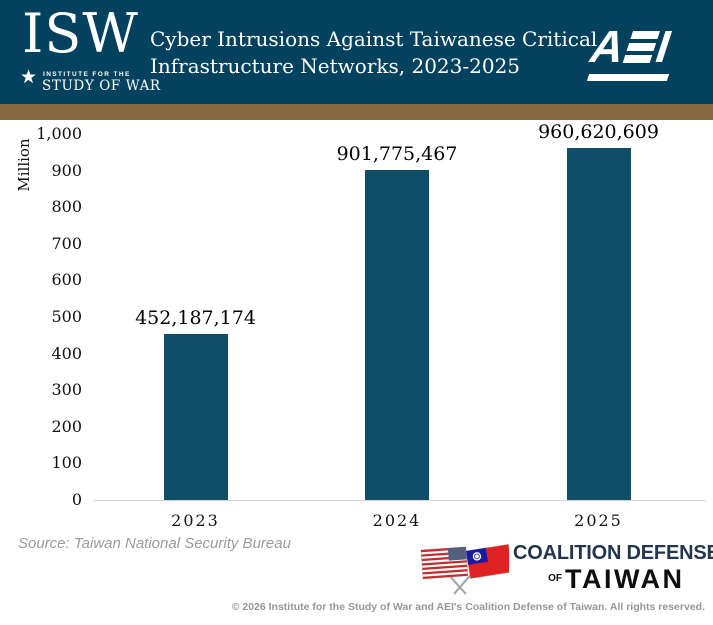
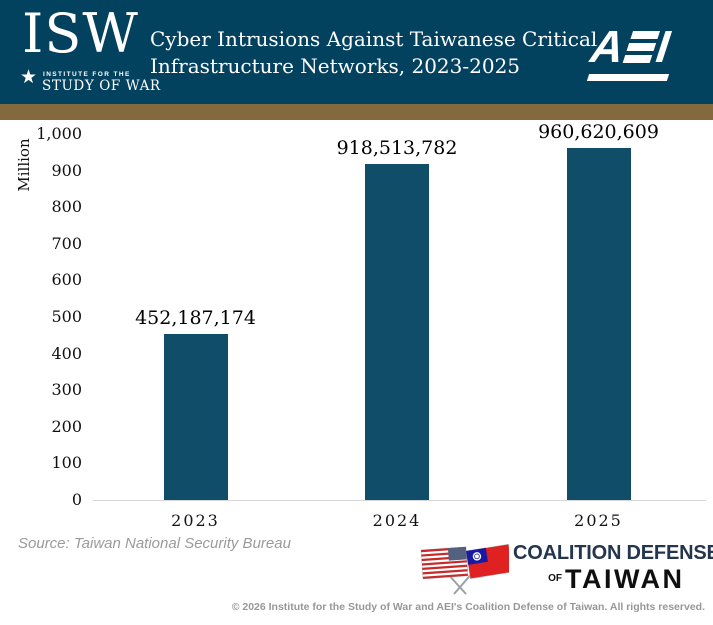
2024: 901,775,467 -> 918,513,782
